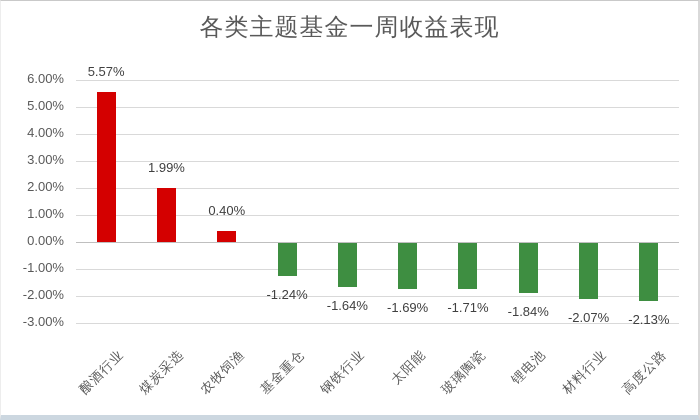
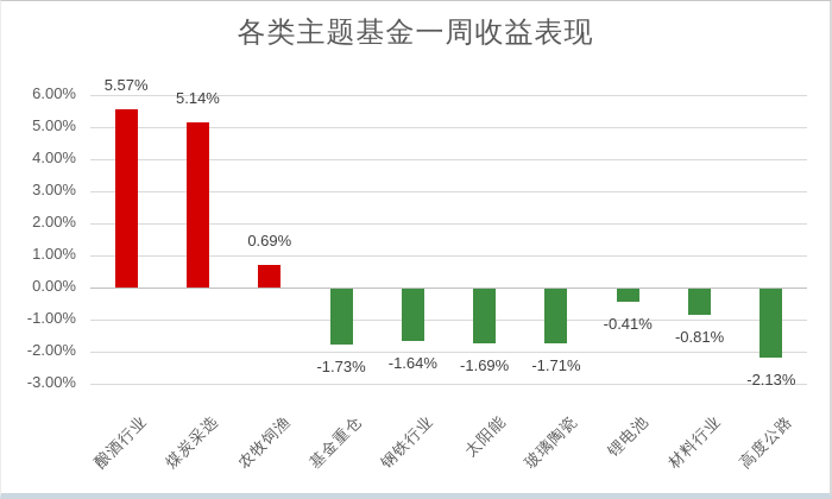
煤炭采选: 1.99% -> 5.14%
农牧饲渔: 0.40% -> 0.69%
基金重仓: -1.24% -> -1.73%
锂电池: -1.84% -> -0.41%
材料行业: -2.07% -> -0.81%
